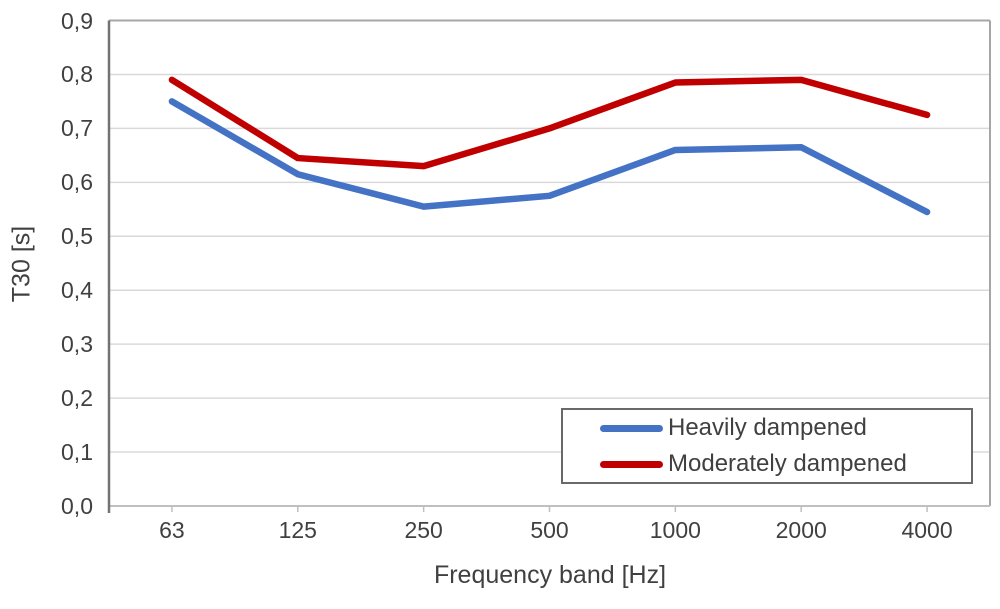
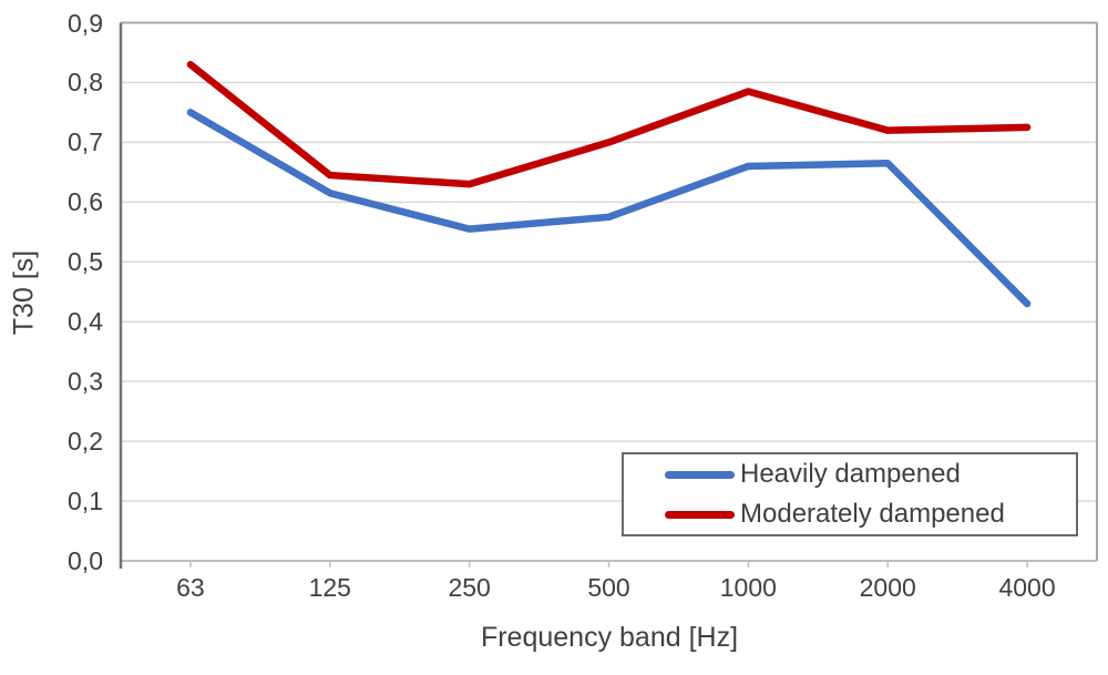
Moderately dampened/63: 0,79 -> 0,83
Moderately dampened/2000: 0,79 -> 0,72
Heavily dampened/4000: 0,55 -> 0,43
